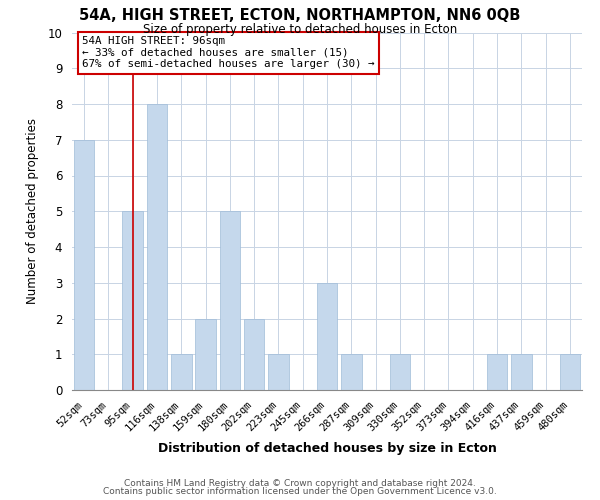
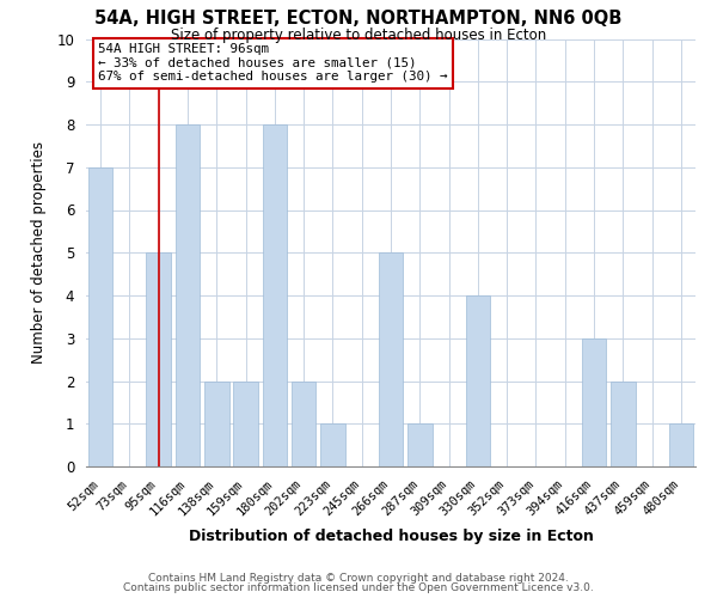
138sqm: 1 -> 2
180sqm: 5 -> 8
266sqm: 3 -> 5
330sqm: 1 -> 4
416sqm: 1 -> 3
437sqm: 1 -> 2
